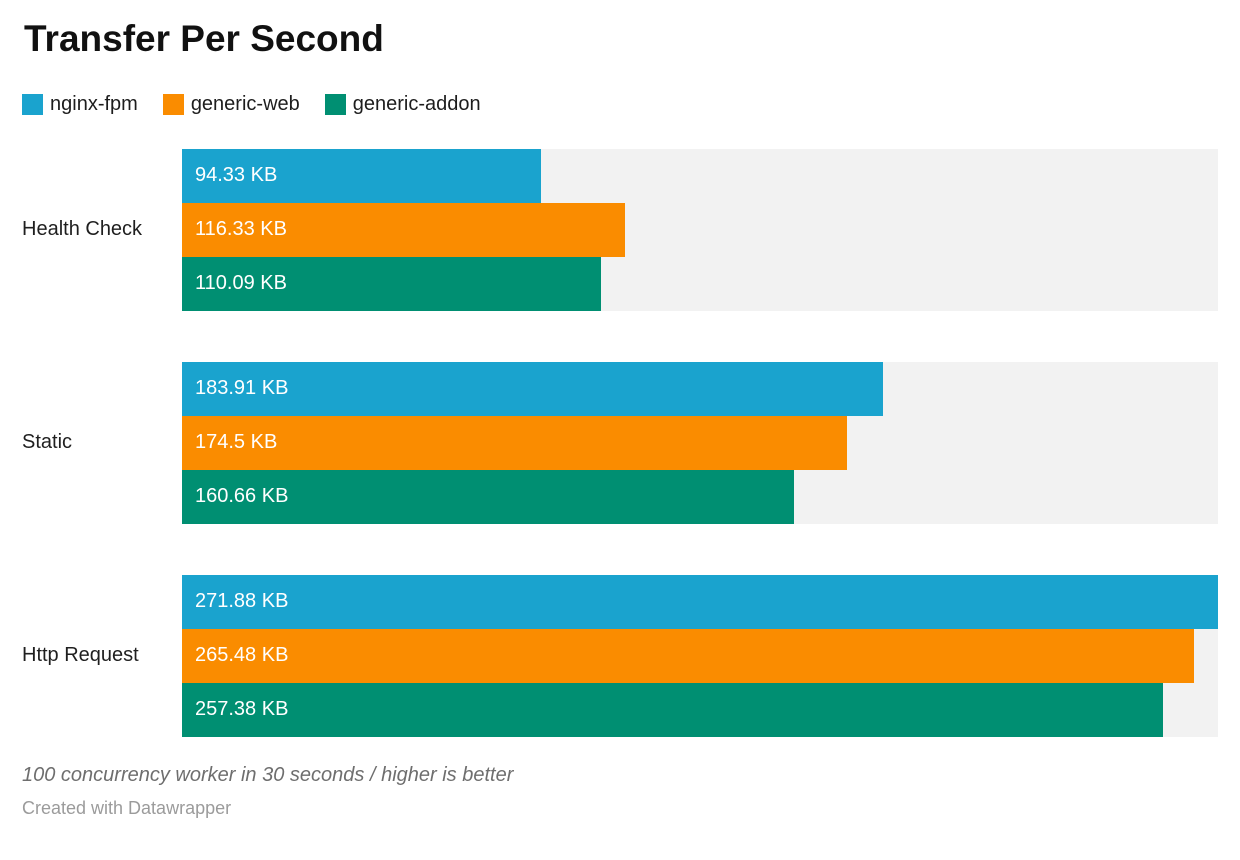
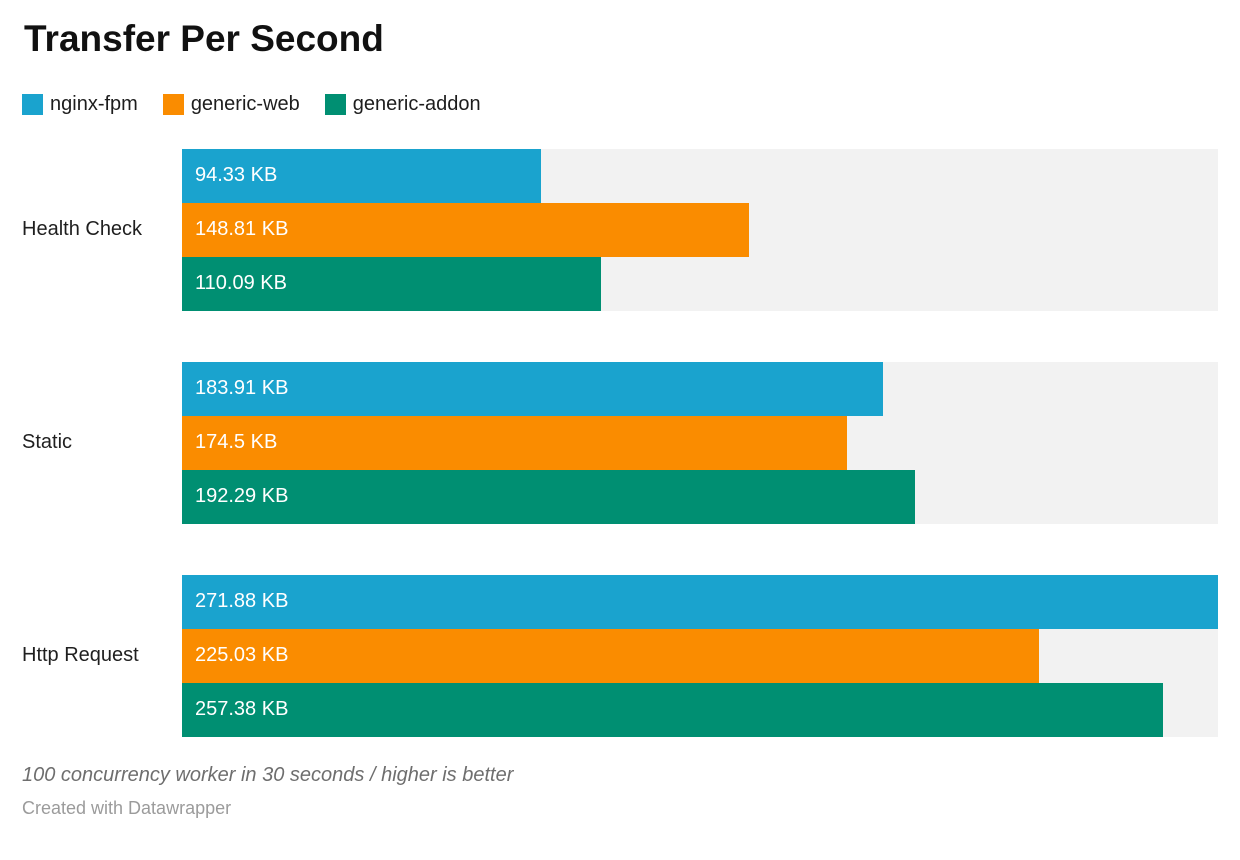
generic-web/Health Check: 116.33 -> 148.81
generic-addon/Static: 160.66 -> 192.29
generic-web/Http Request: 265.48 -> 225.03
